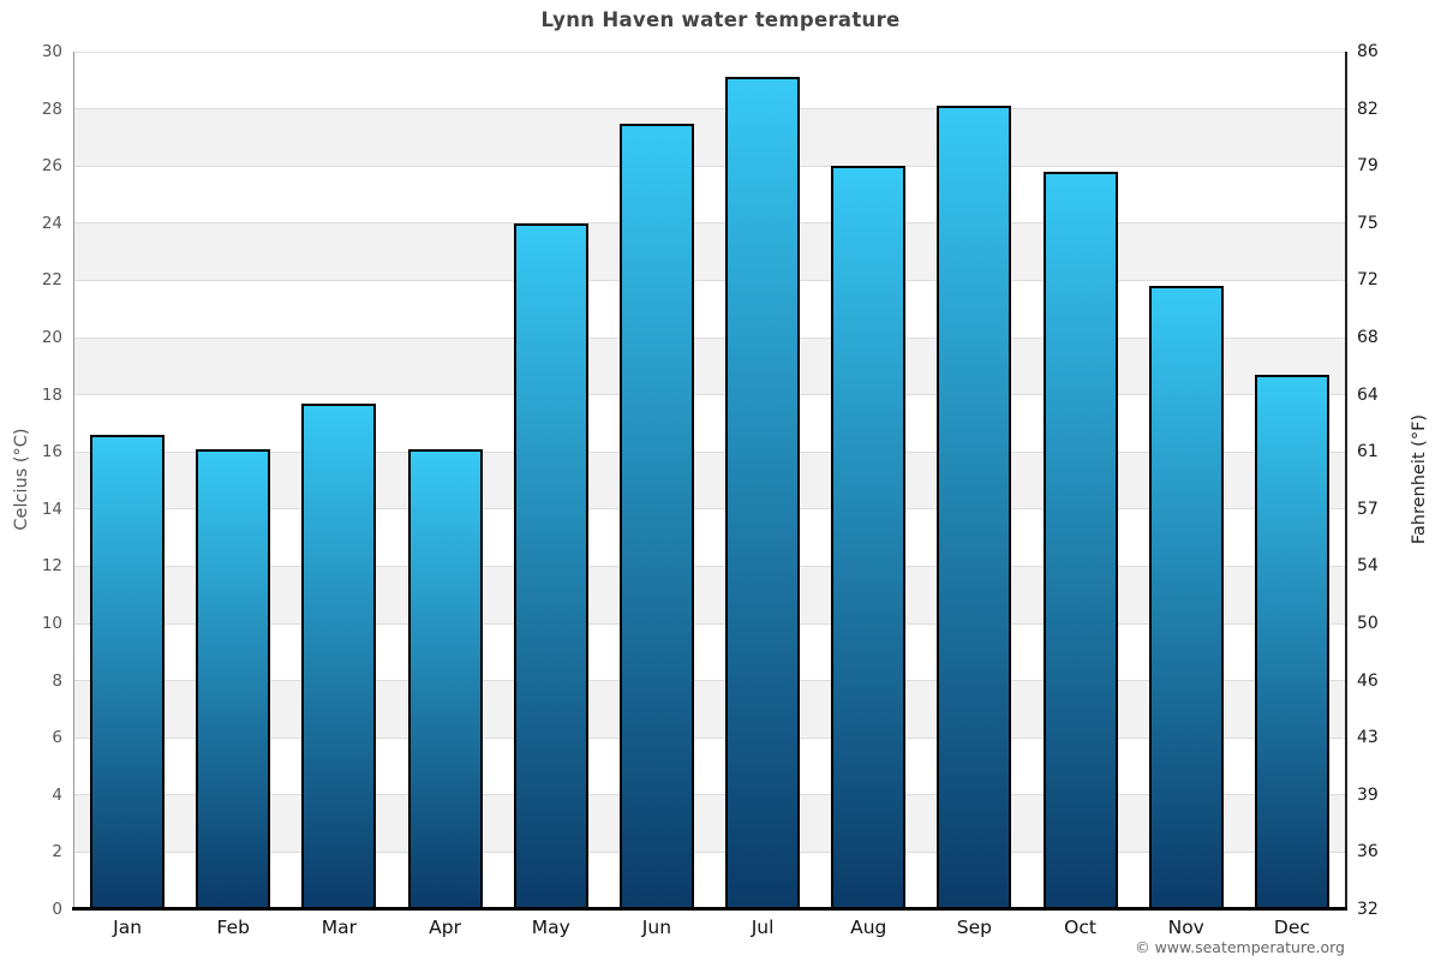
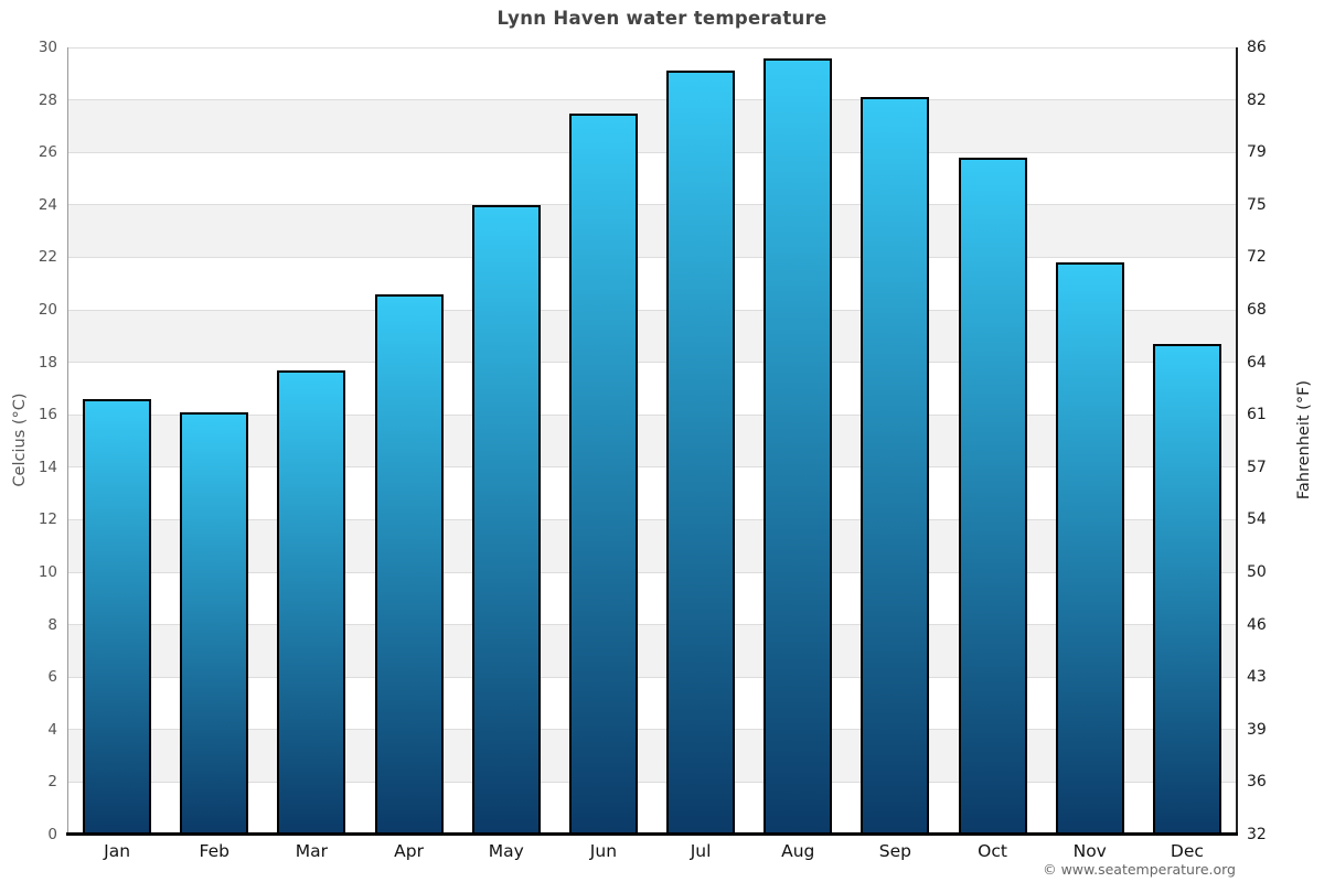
Apr: 16.1 -> 20.6
Aug: 26.0 -> 29.6
